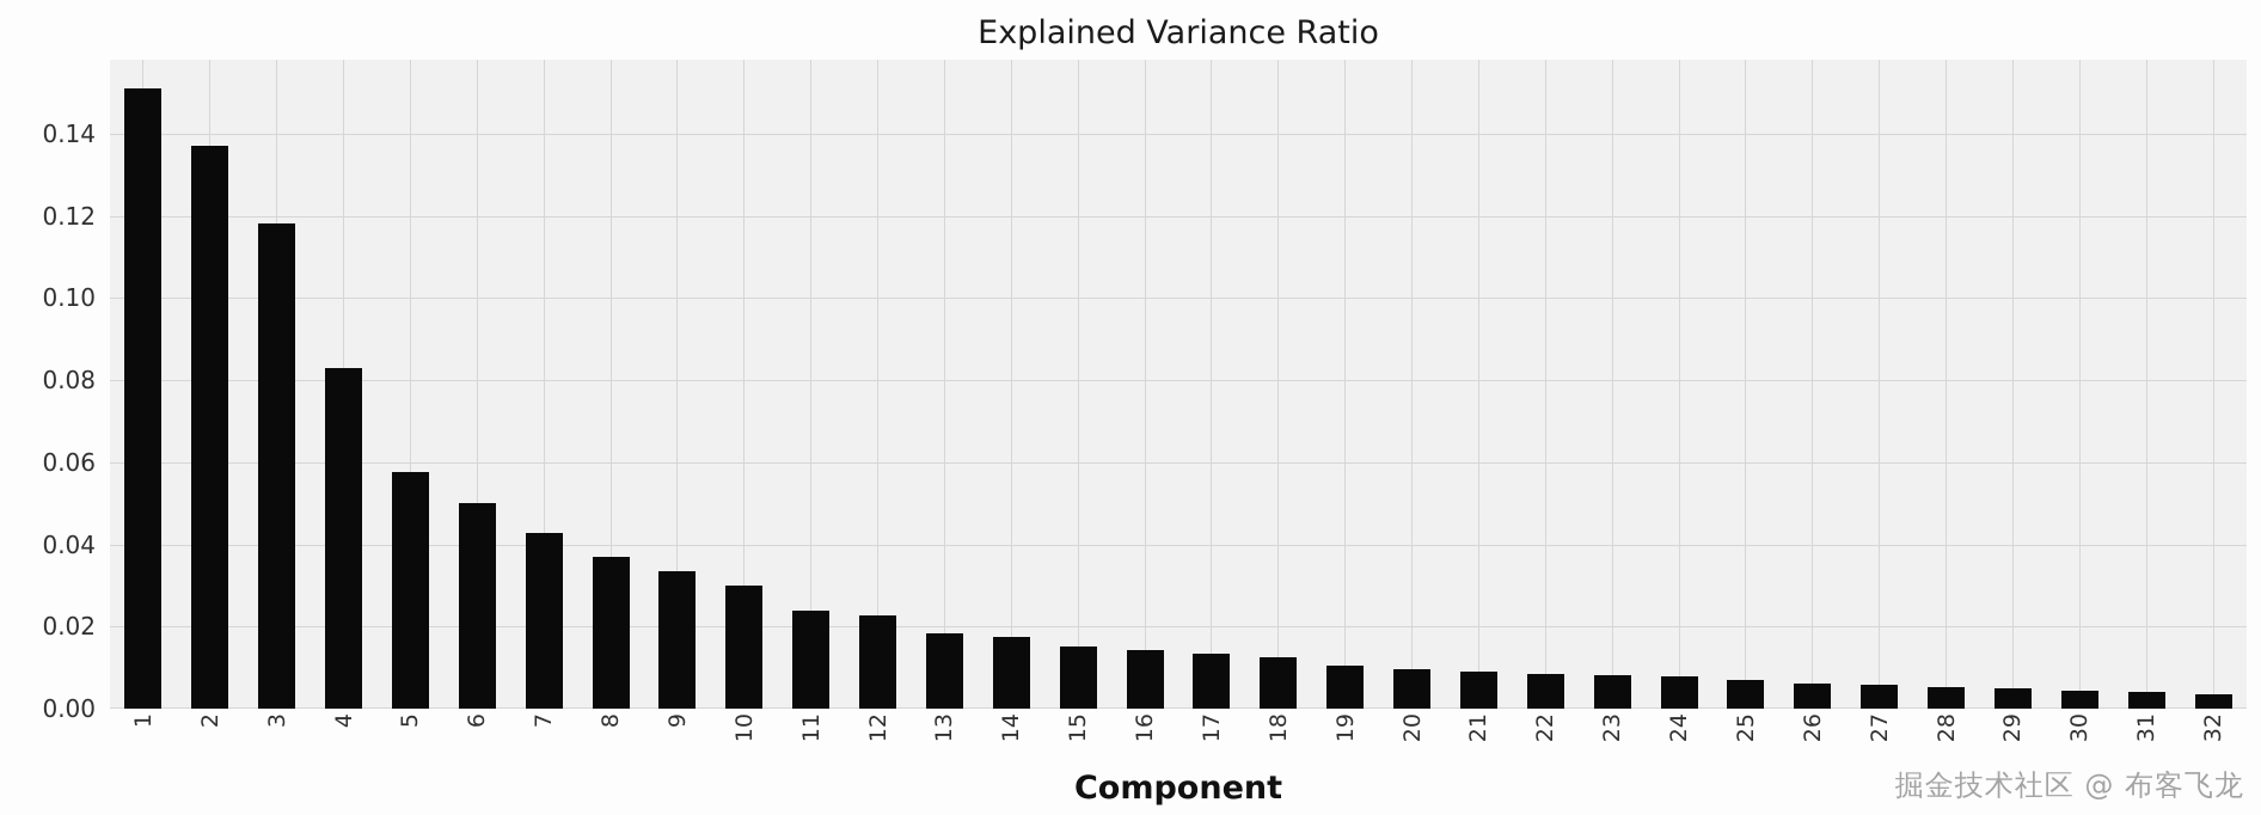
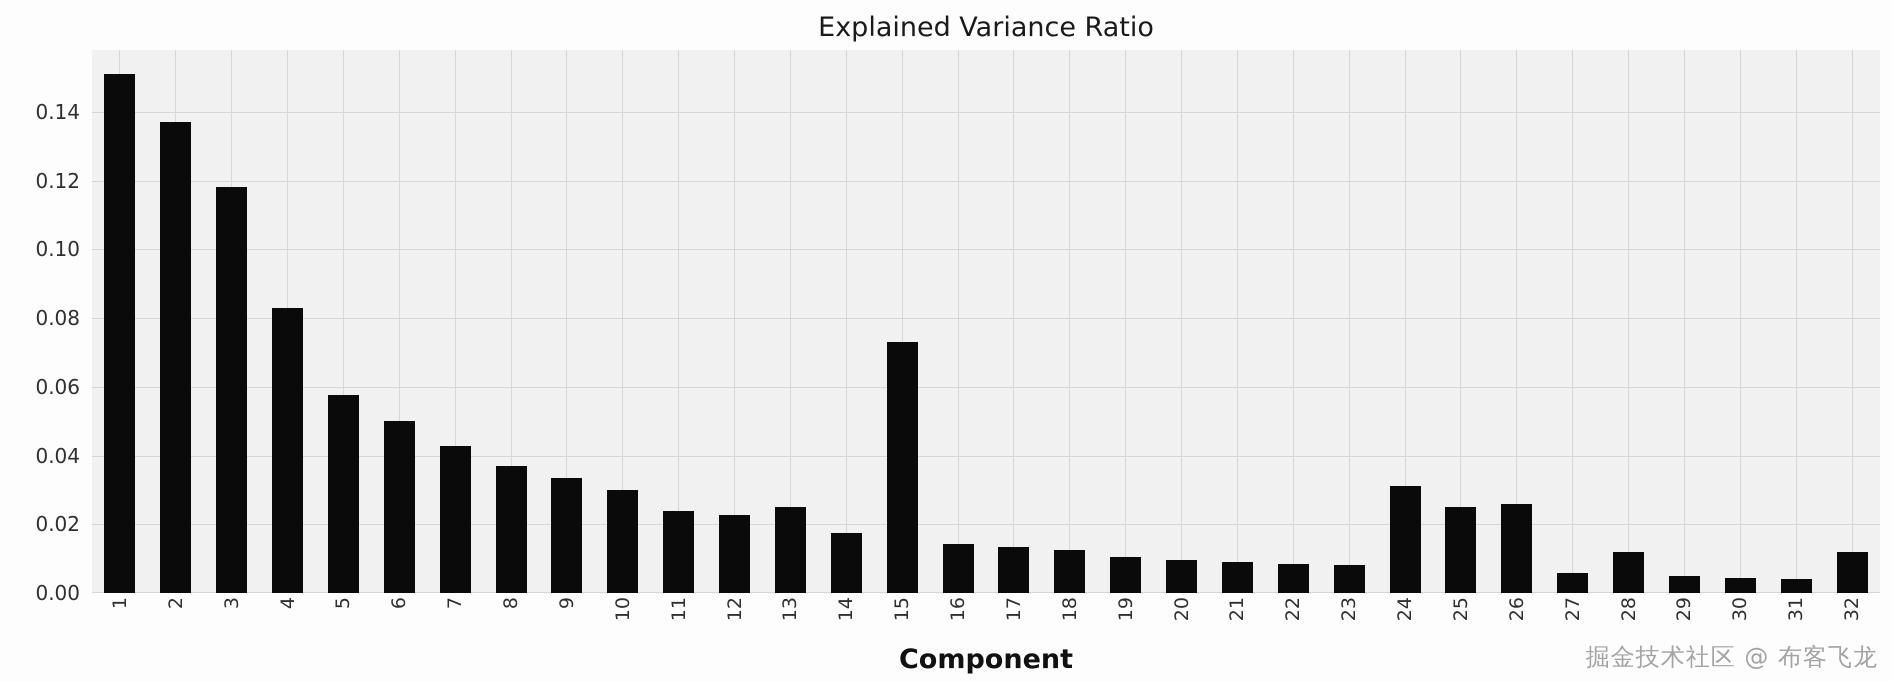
13: 0.018 -> 0.025
15: 0.015 -> 0.073
24: 0.008 -> 0.031
25: 0.007 -> 0.025
26: 0.006 -> 0.026
28: 0.005 -> 0.012
32: 0.004 -> 0.012
